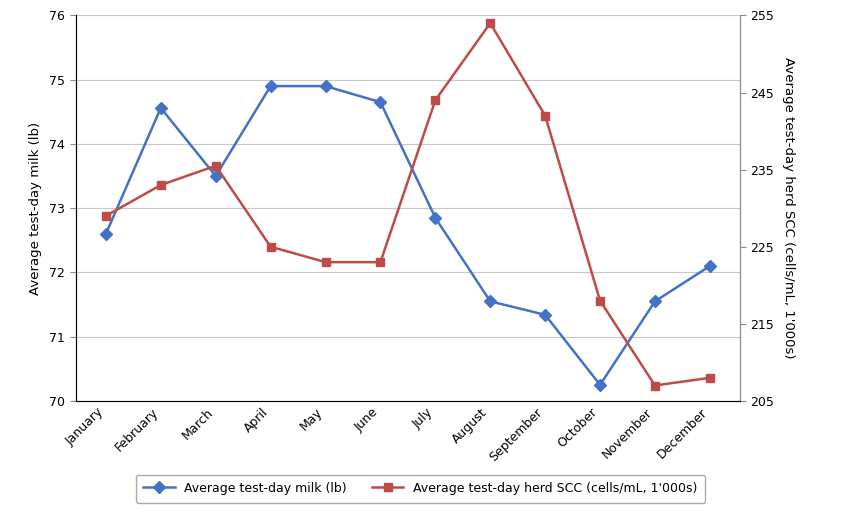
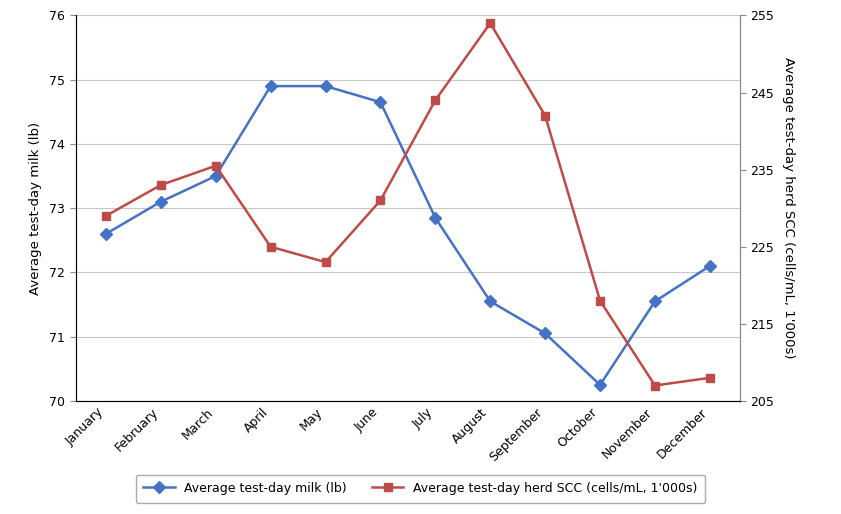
Average test-day milk (lb)/February: 74.56 -> 73.10
Average test-day herd SCC (cells/mL, 1'000s)/June: 223.0 -> 231.0
Average test-day milk (lb)/September: 71.34 -> 71.05
